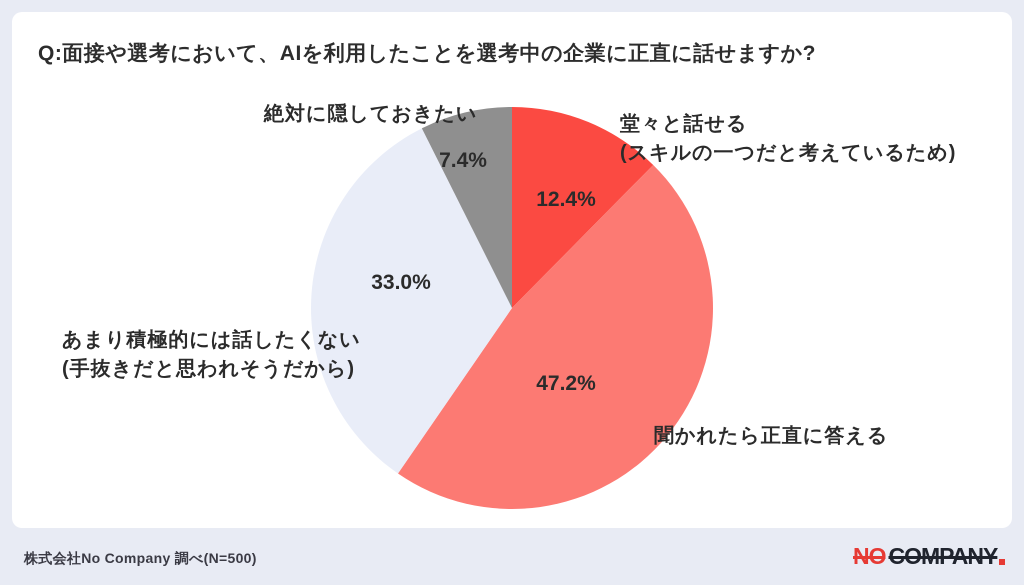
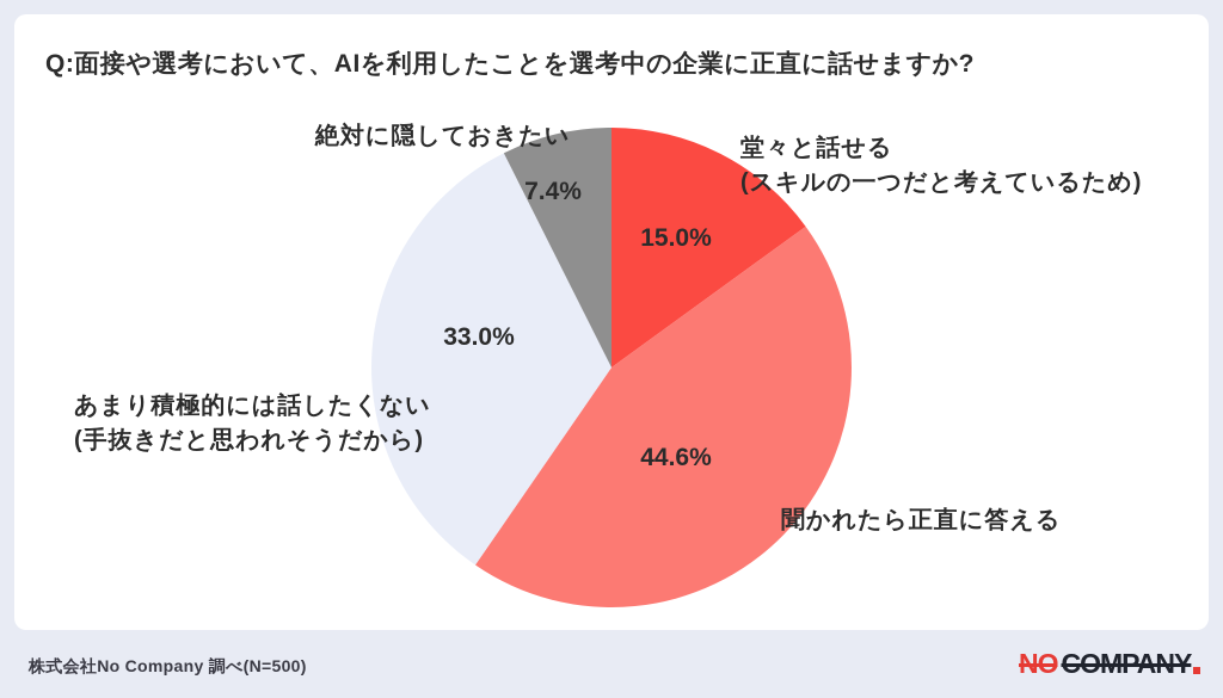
堂々と話せる(スキルの一つだと考えているため): 12.4% -> 15.0%
聞かれたら正直に答える: 47.2% -> 44.6%
